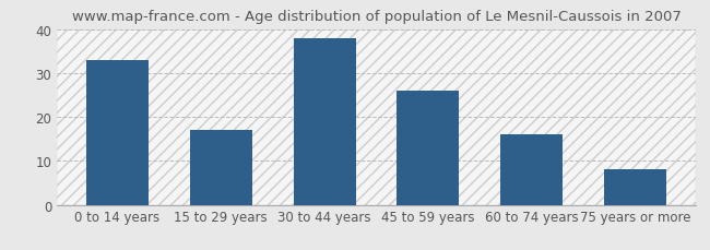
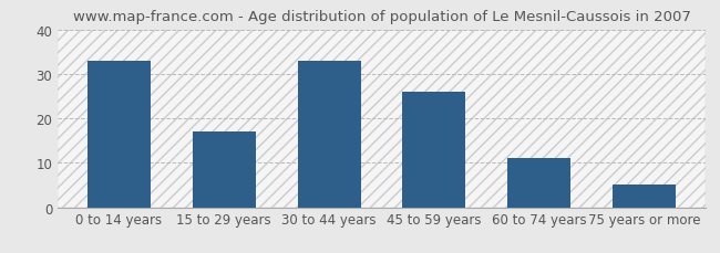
30 to 44 years: 38 -> 33
60 to 74 years: 16 -> 11
75 years or more: 8 -> 5
